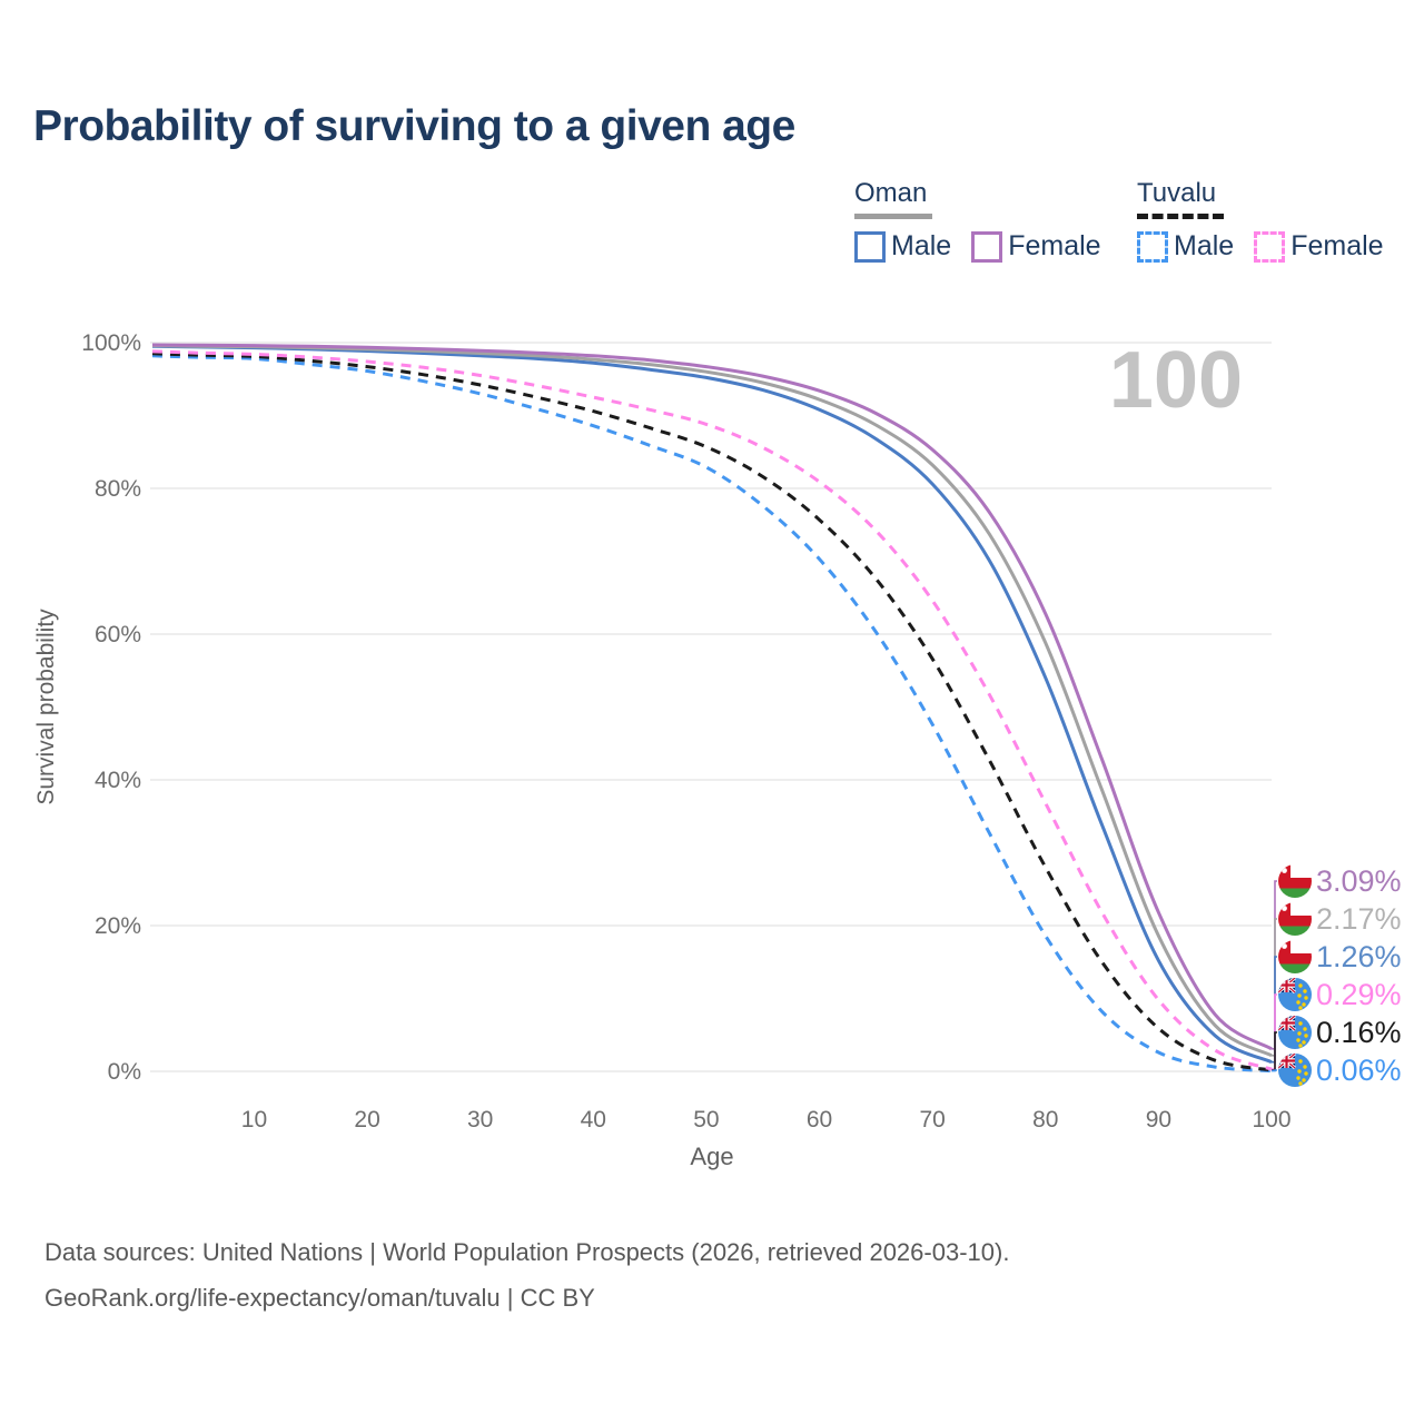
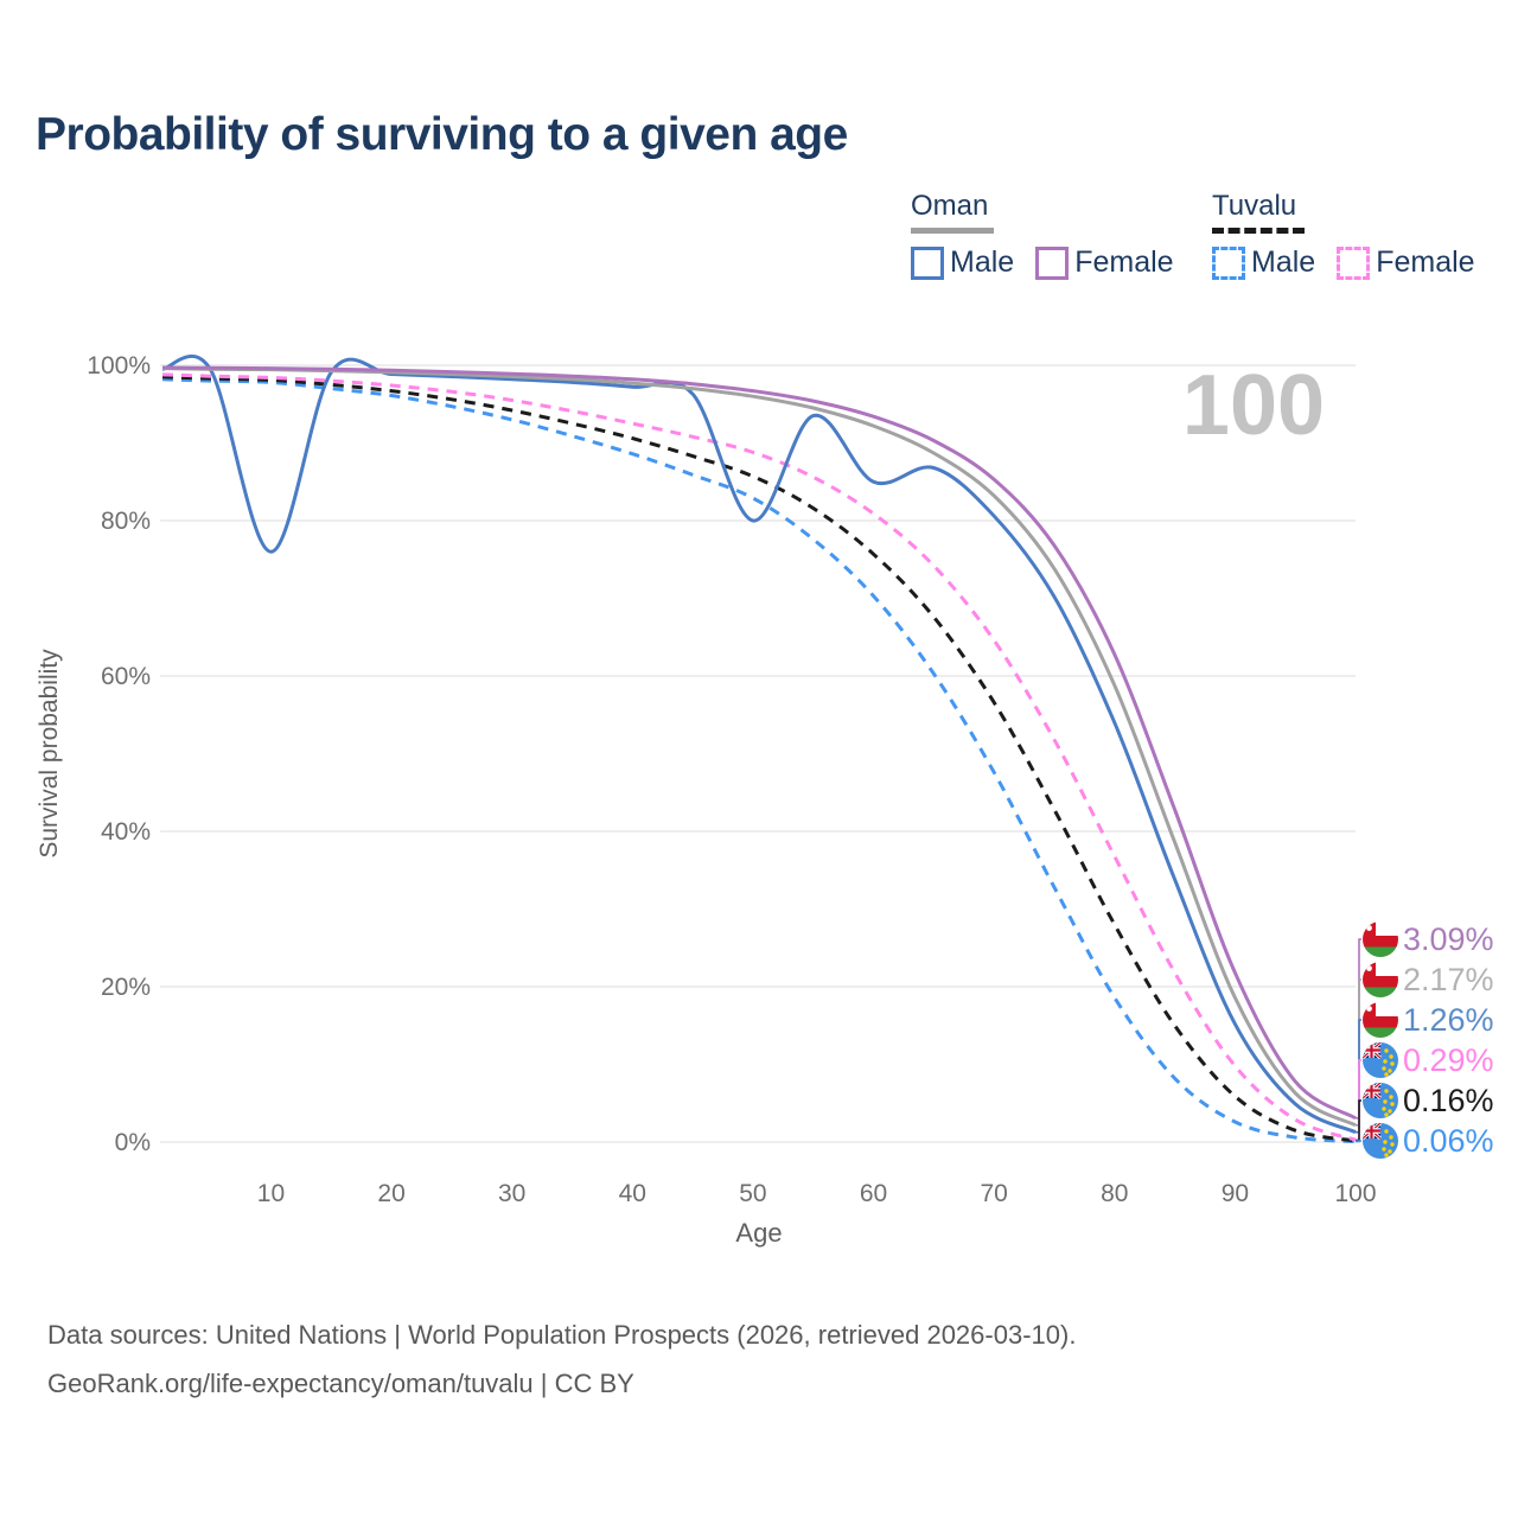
Oman Male/10: 99% -> 76%
Oman Male/50: 95% -> 80%
Oman Male/60: 91% -> 85%
